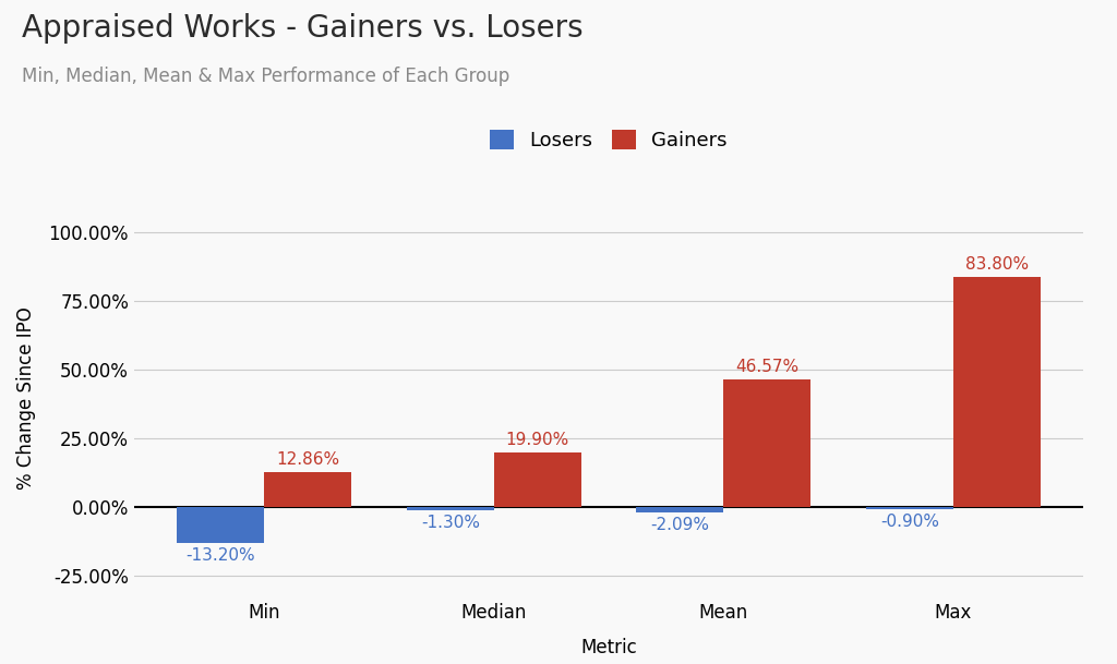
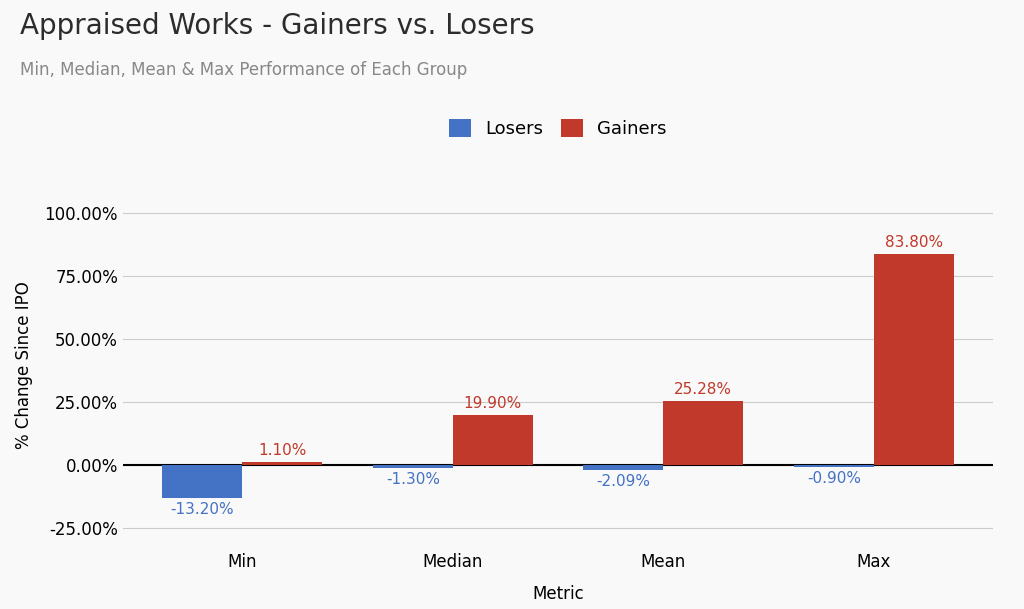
Gainers/Min: 12.86% -> 1.10%
Gainers/Mean: 46.57% -> 25.28%
